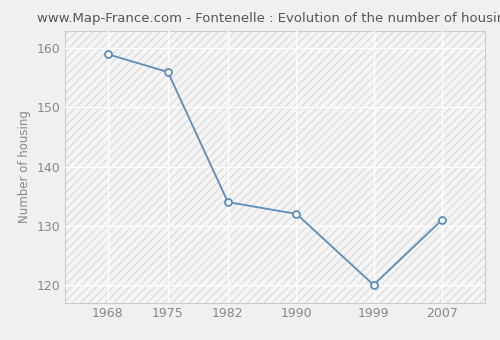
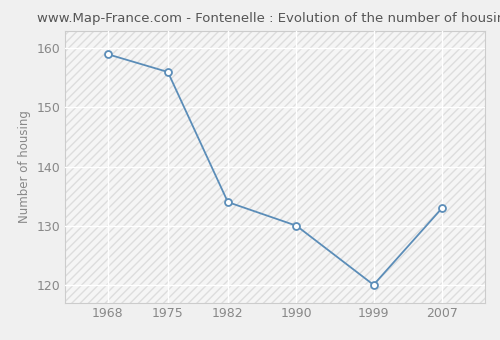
1990: 132 -> 130
2007: 131 -> 133
